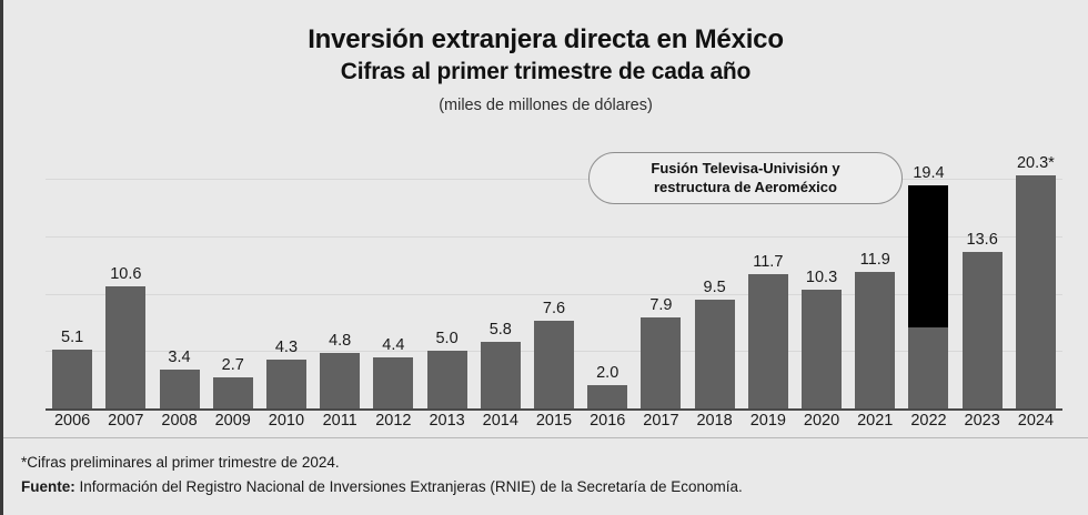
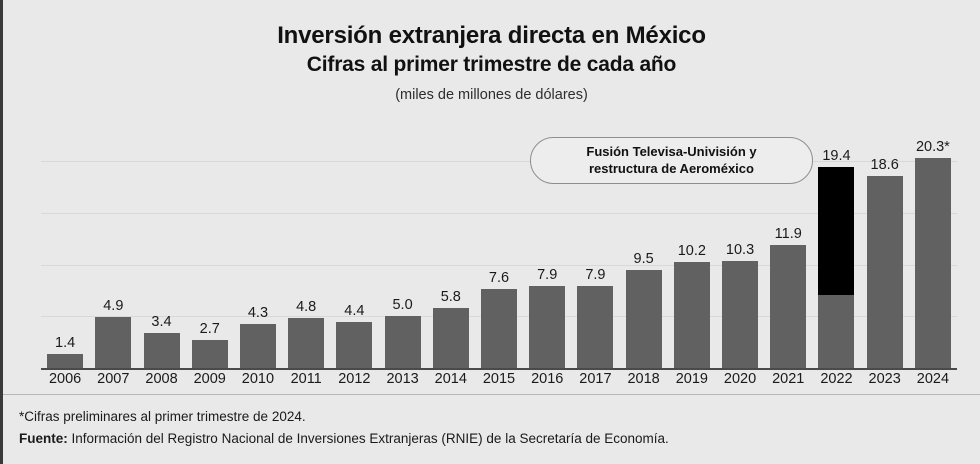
2006: 5.1 -> 1.4
2007: 10.6 -> 4.9
2016: 2.0 -> 7.9
2019: 11.7 -> 10.2
2023: 13.6 -> 18.6
